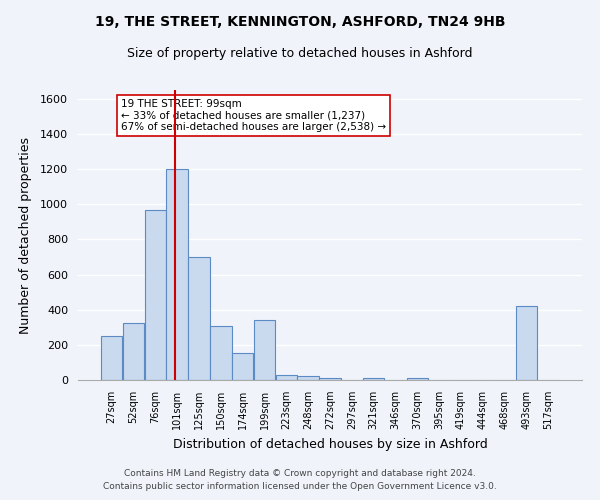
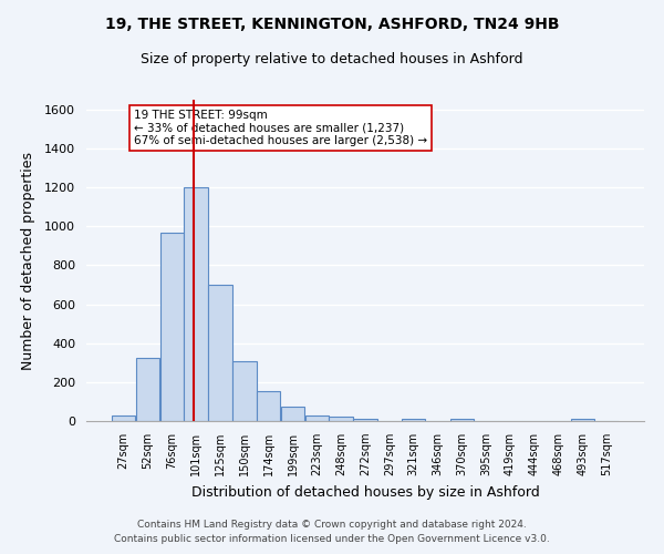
27sqm: 250 -> 30
199sqm: 340 -> 80
493sqm: 420 -> 10
